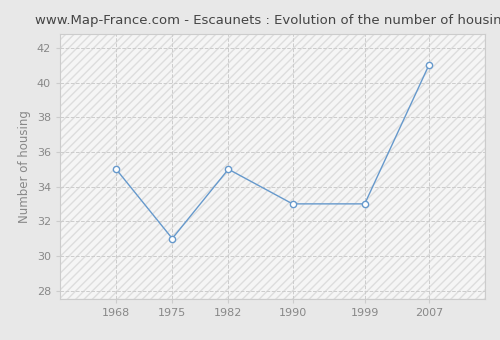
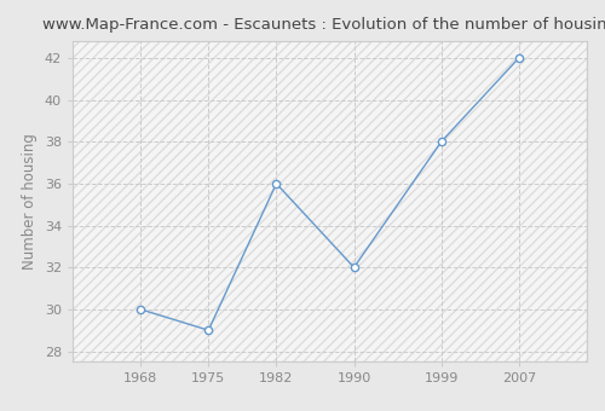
1968: 35 -> 30
1975: 31 -> 29
1982: 35 -> 36
1990: 33 -> 32
1999: 33 -> 38
2007: 41 -> 42
